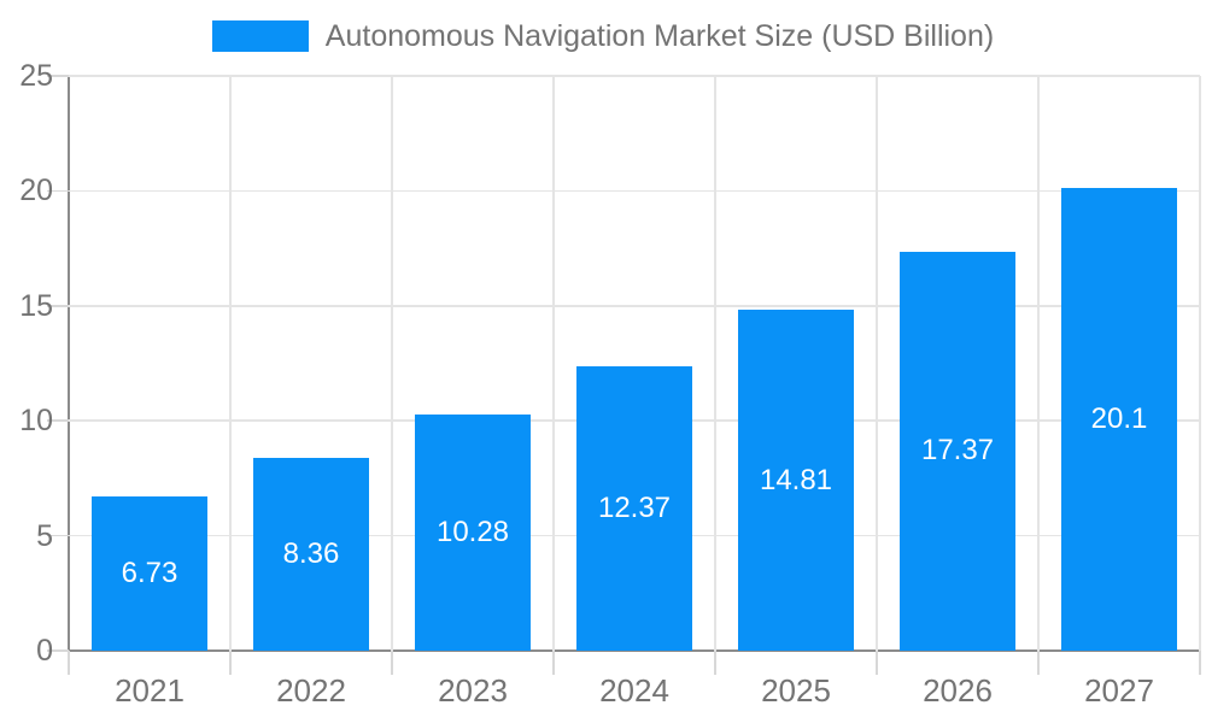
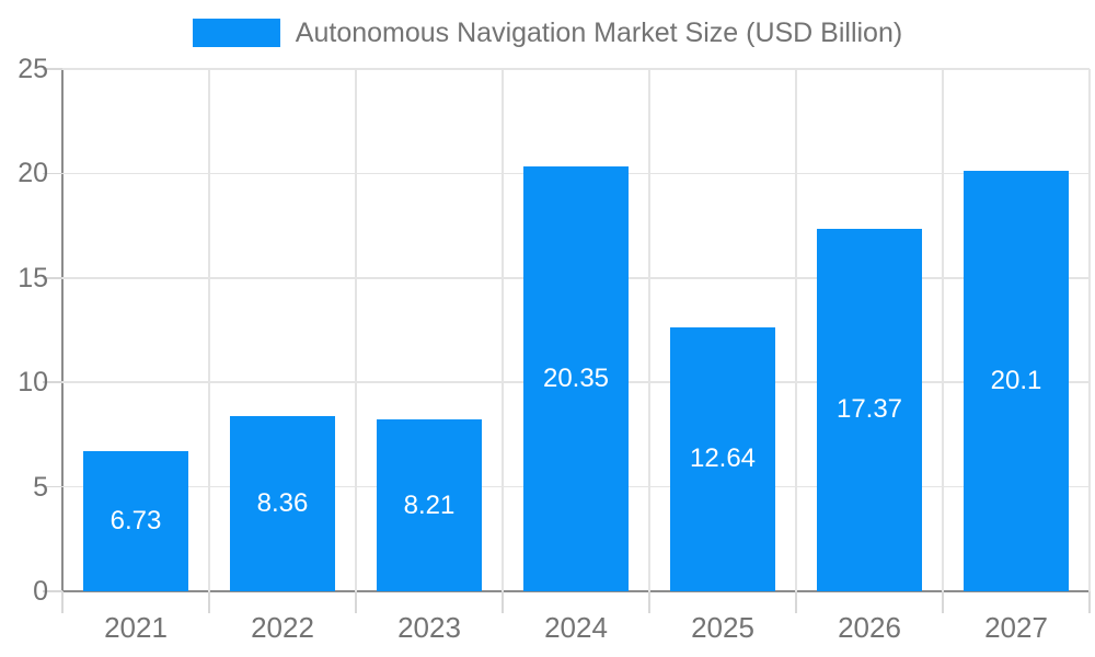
2023: 10.28 -> 8.21
2024: 12.37 -> 20.35
2025: 14.81 -> 12.64
